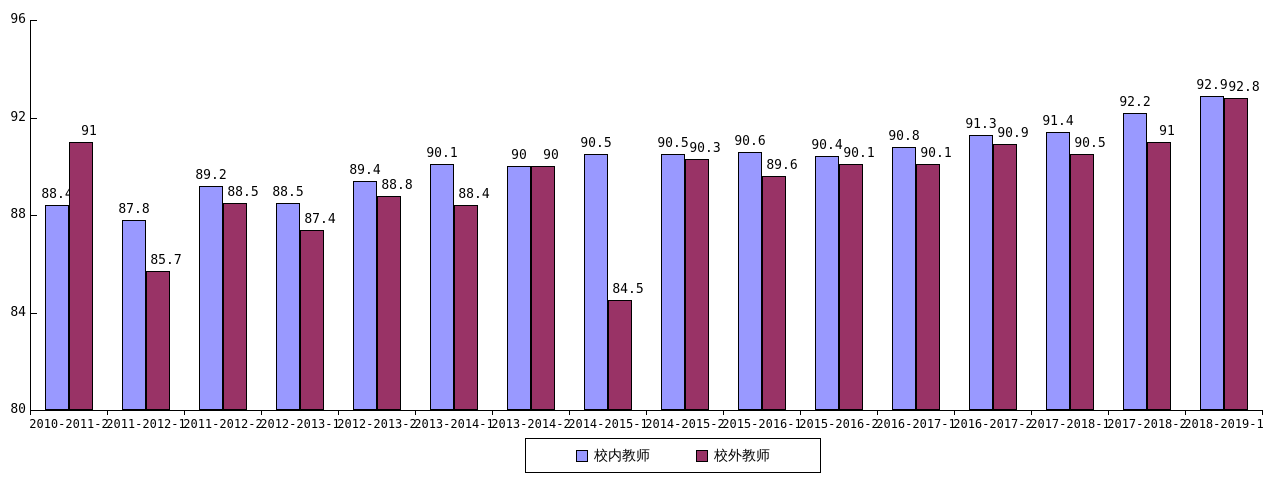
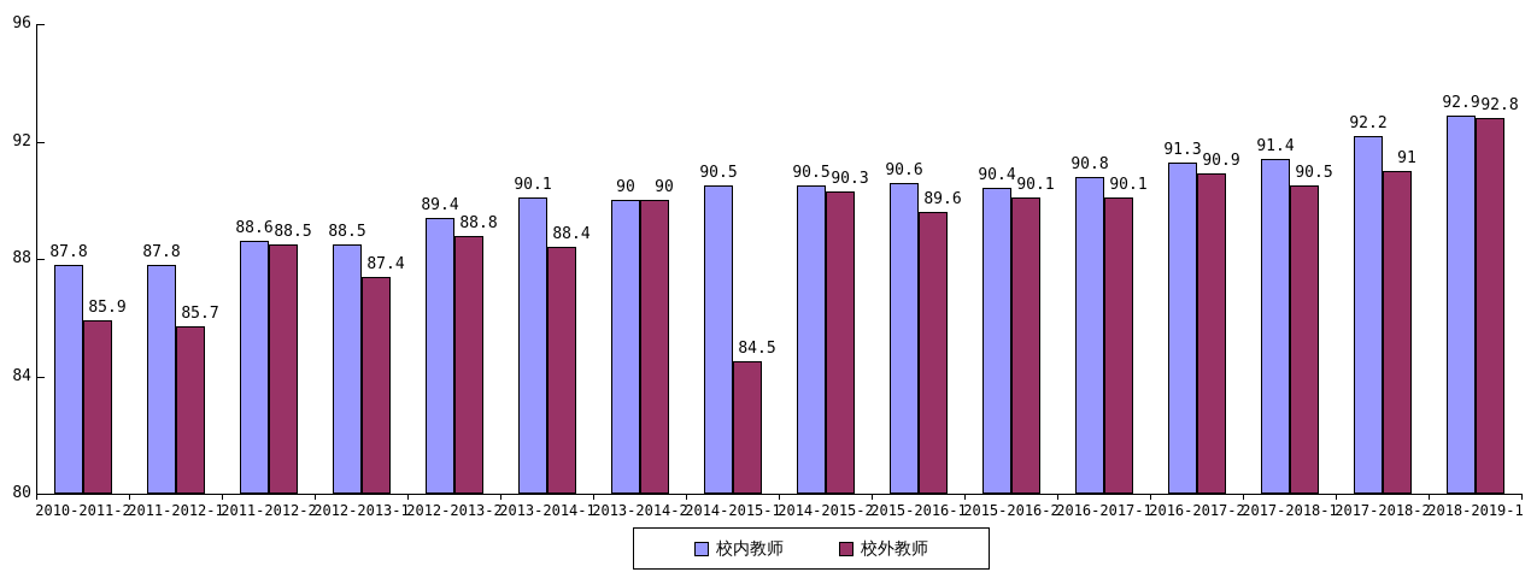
校内教师/2010-2011-2: 88.4 -> 87.8
校外教师/2010-2011-2: 91 -> 85.9
校内教师/2011-2012-2: 89.2 -> 88.6
